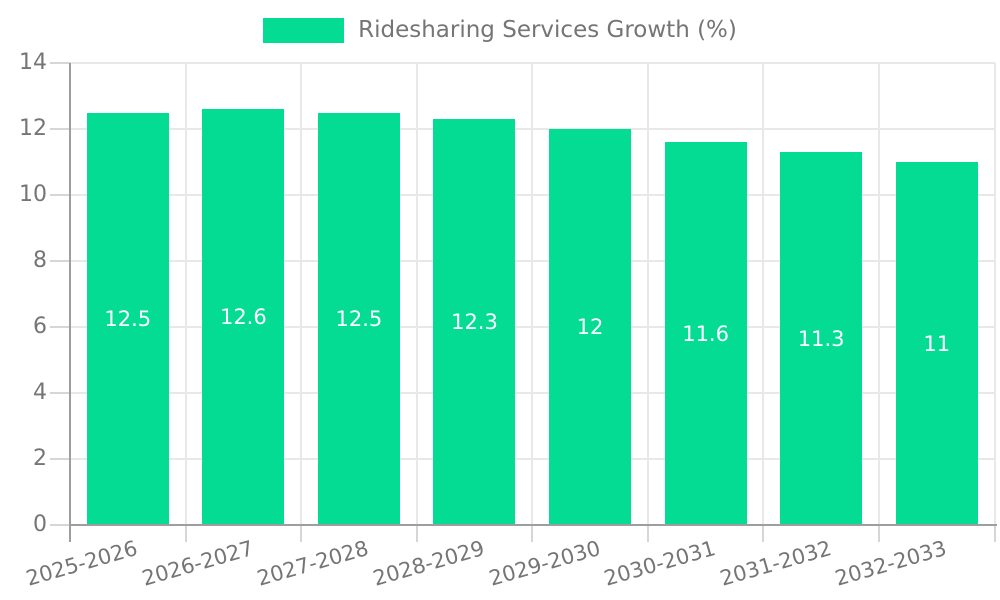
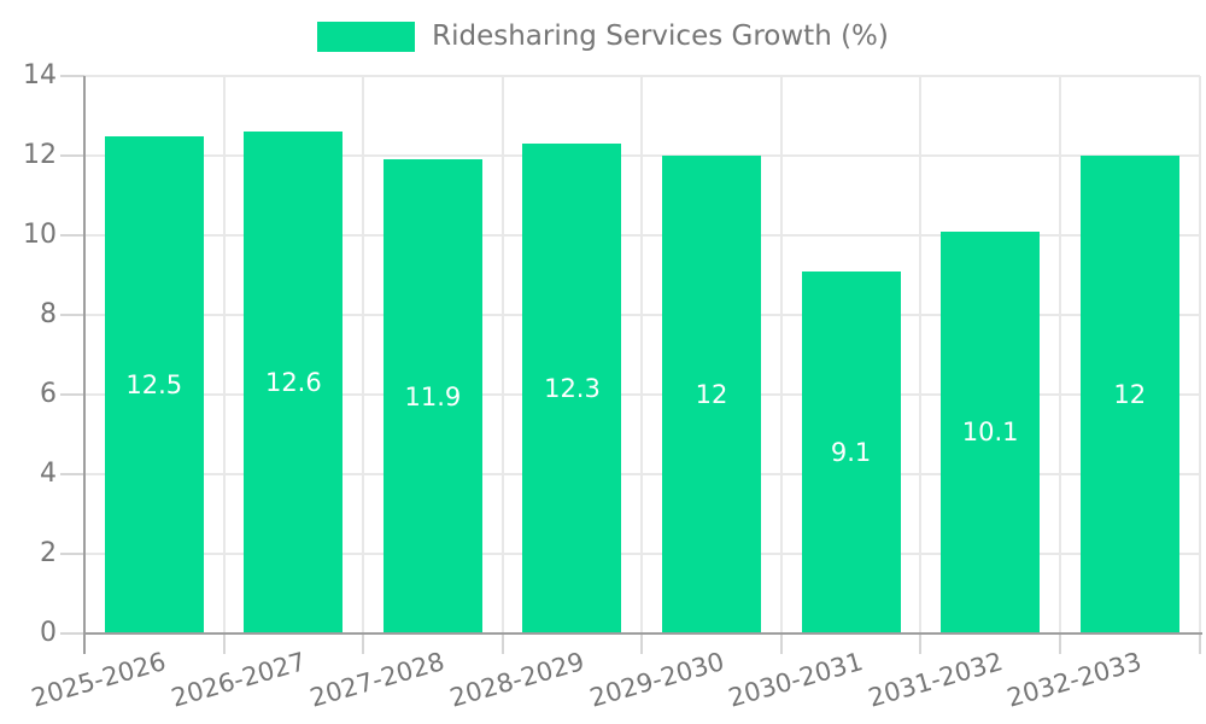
2027-2028: 12.5 -> 11.9
2030-2031: 11.6 -> 9.1
2031-2032: 11.3 -> 10.1
2032-2033: 11 -> 12
